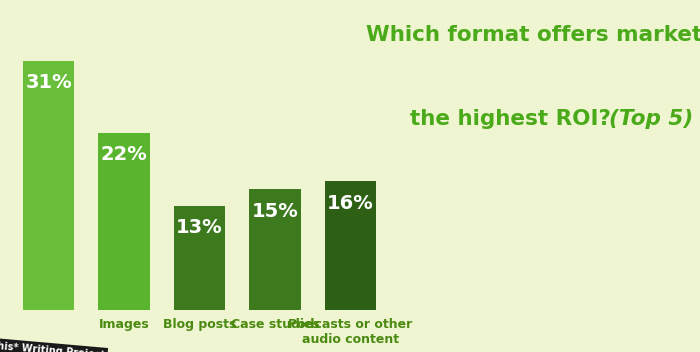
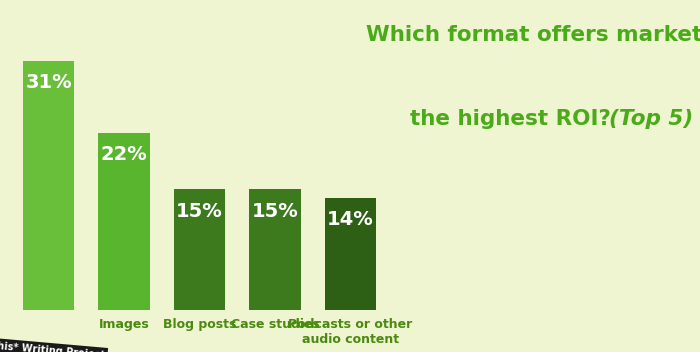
Blog posts: 13% -> 15%
Podcasts or other audio content: 16% -> 14%
